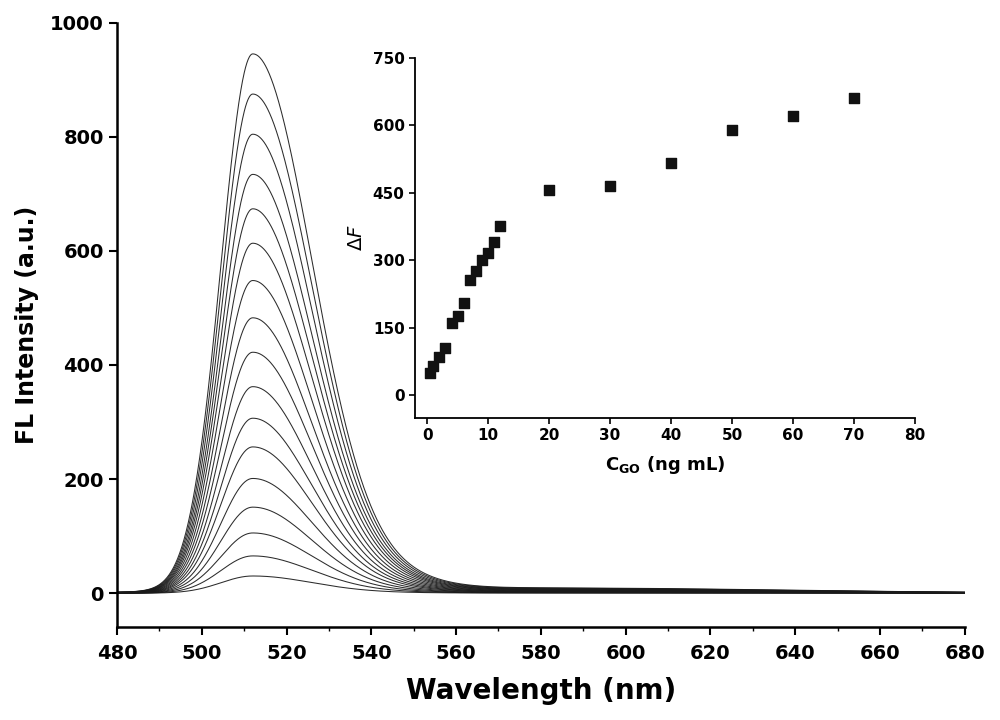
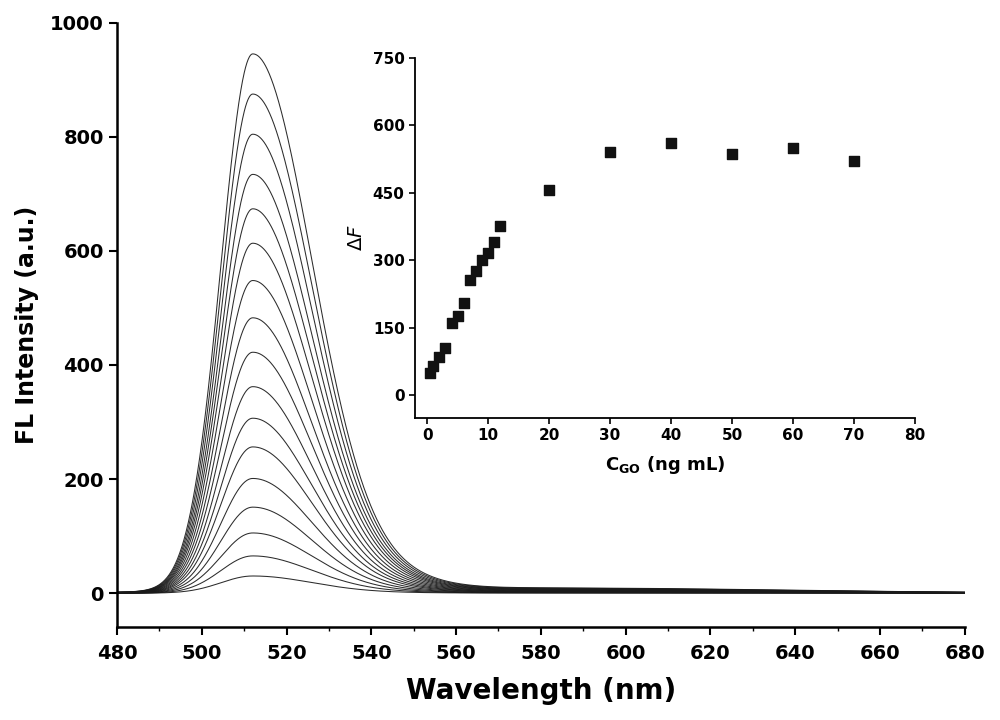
30: 465 -> 540
40: 515 -> 560
50: 590 -> 535
60: 620 -> 550
70: 660 -> 520
